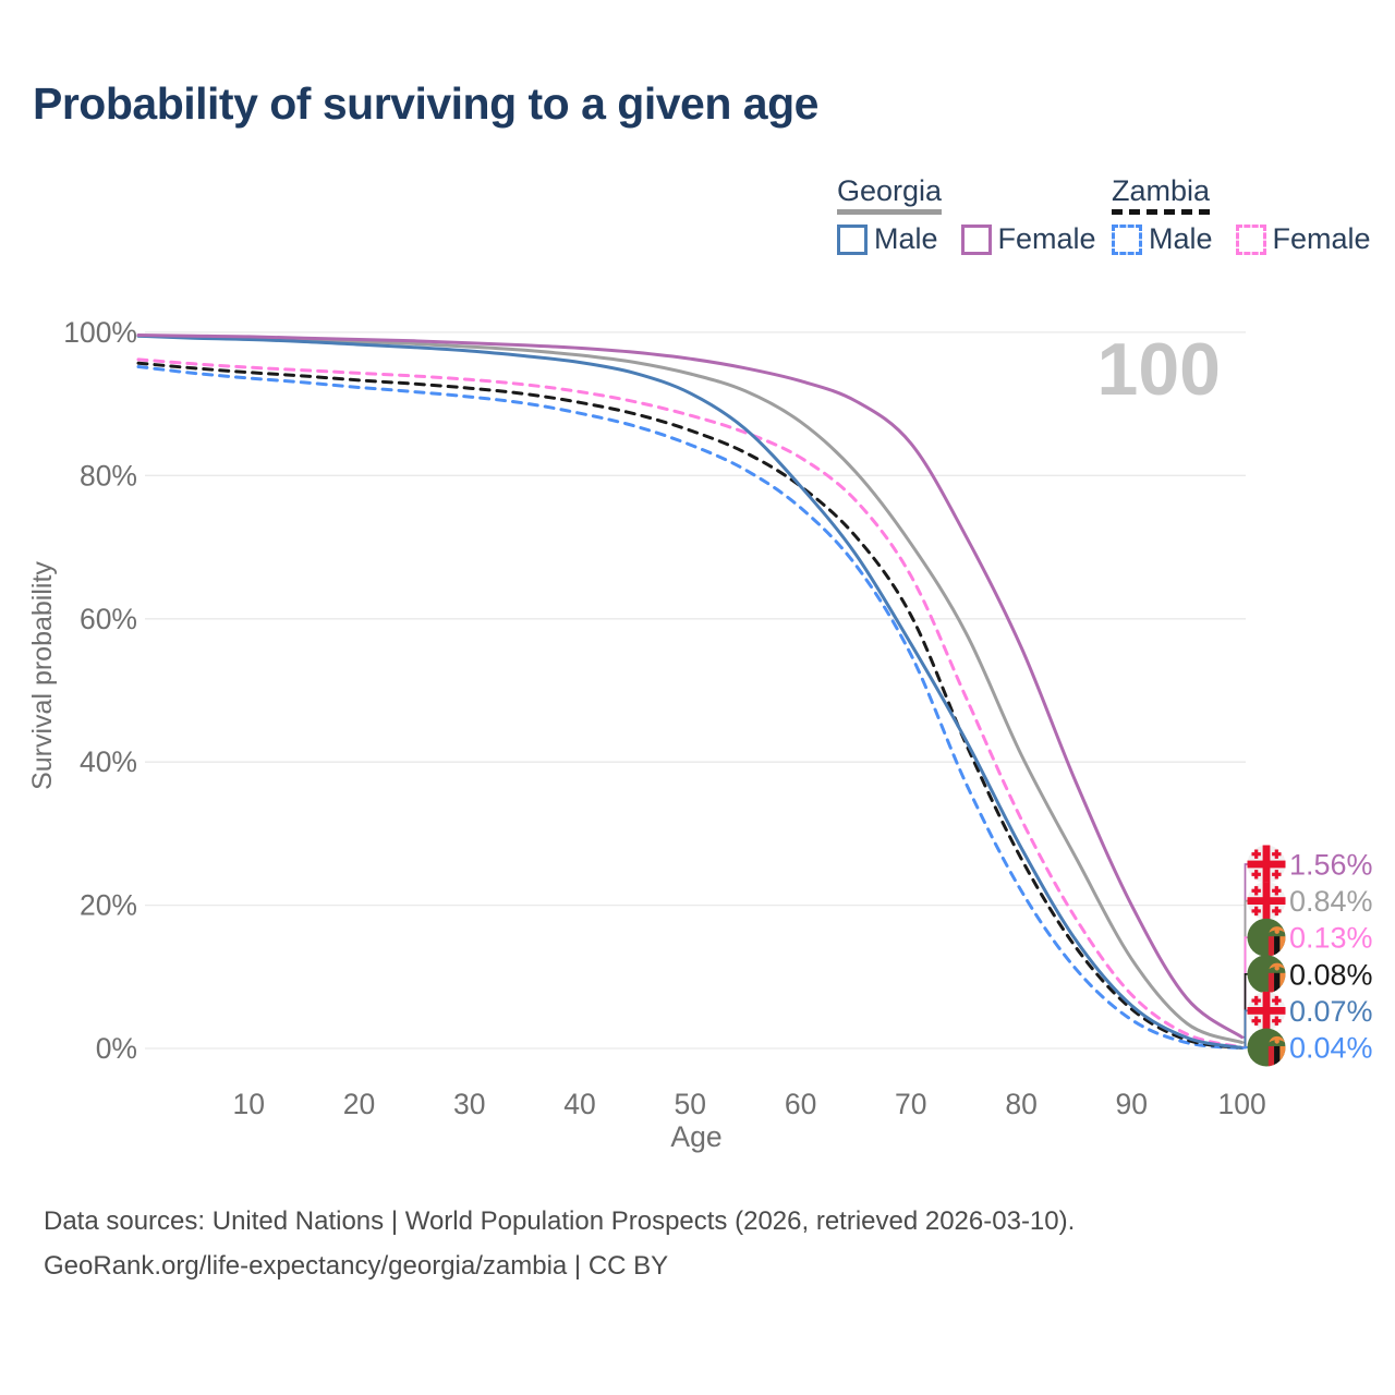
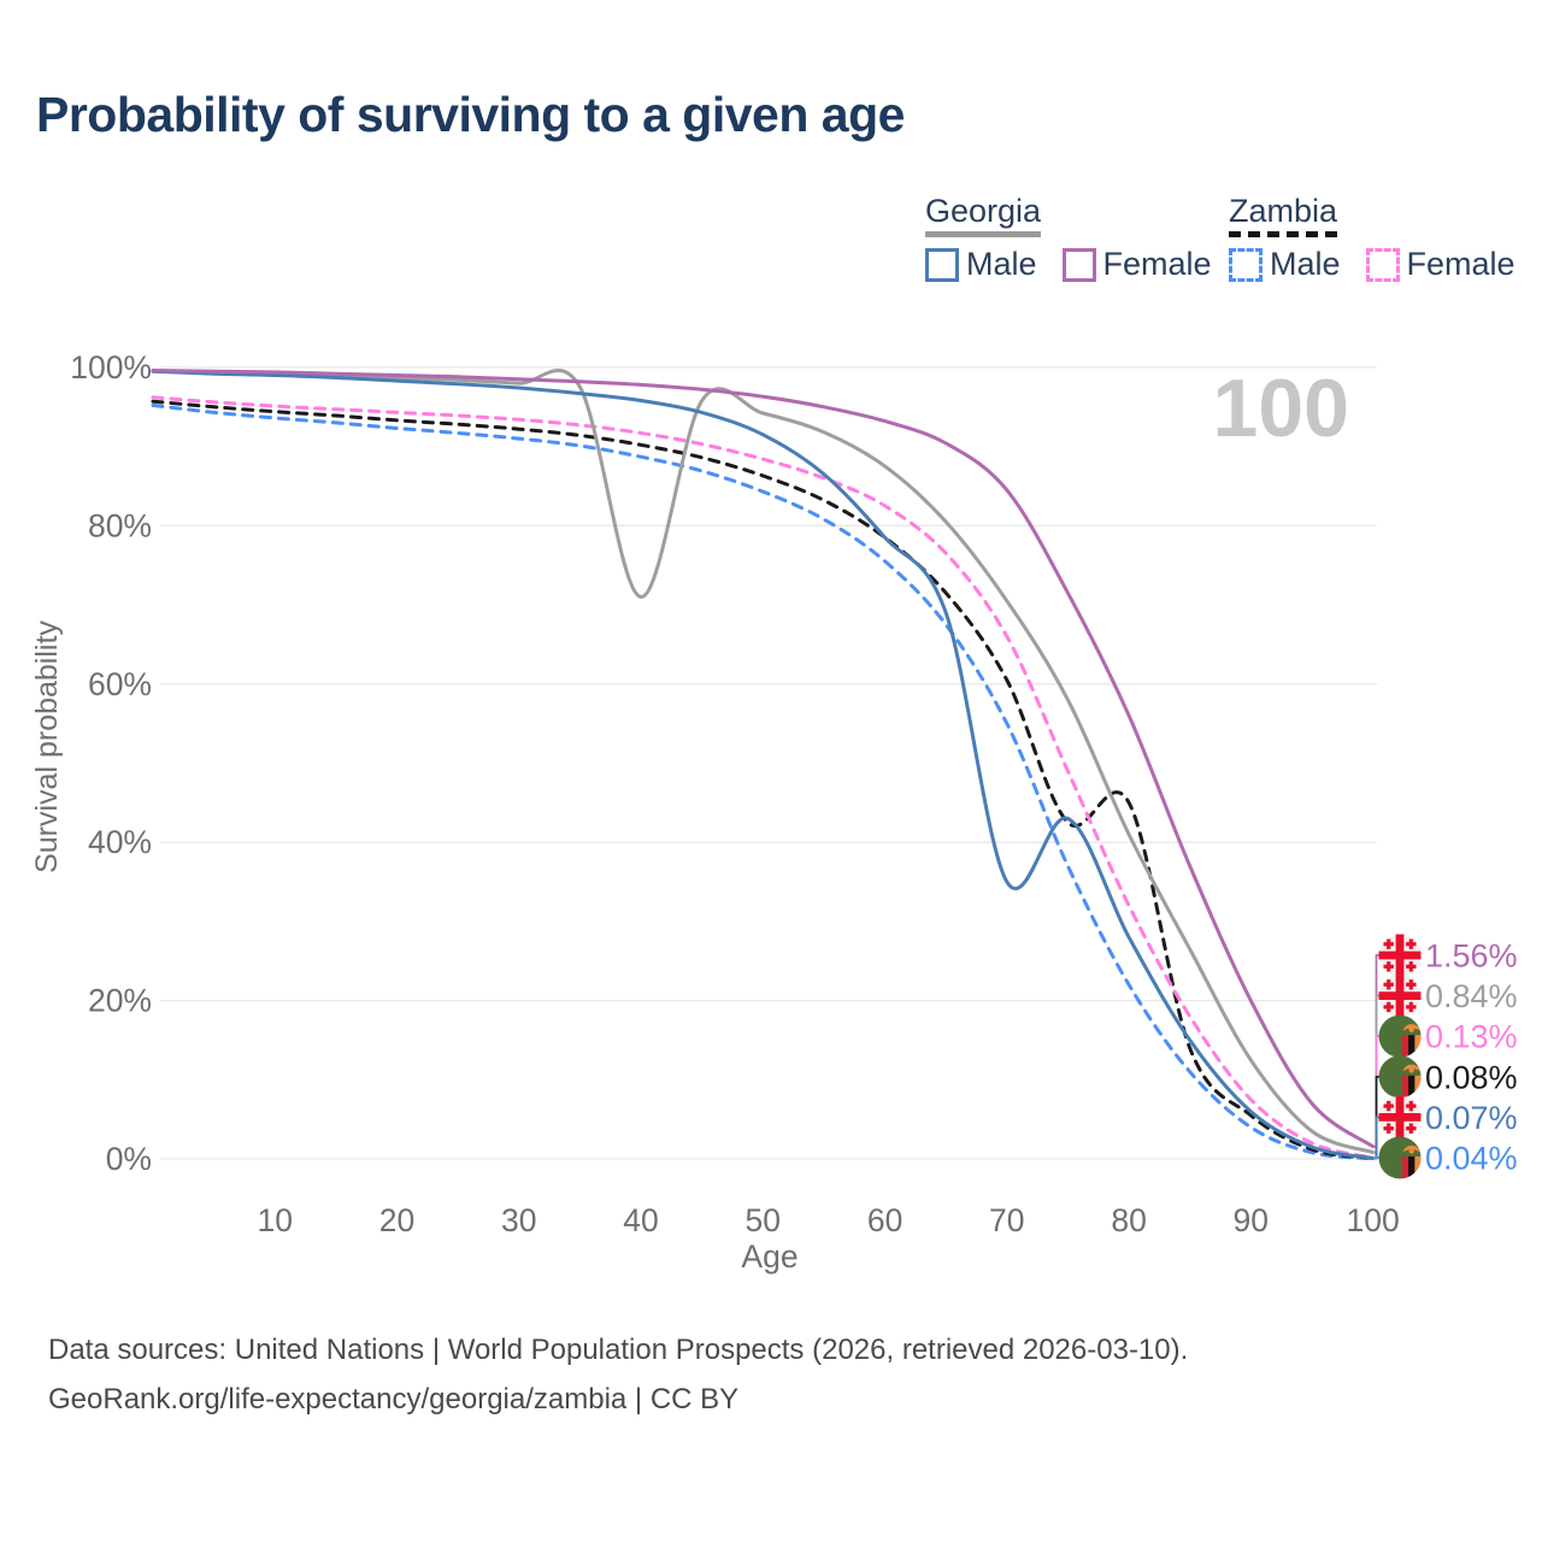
Georgia/40: 97% -> 71%
Georgia Male/70: 56% -> 35%
Zambia/80: 26% -> 45%
